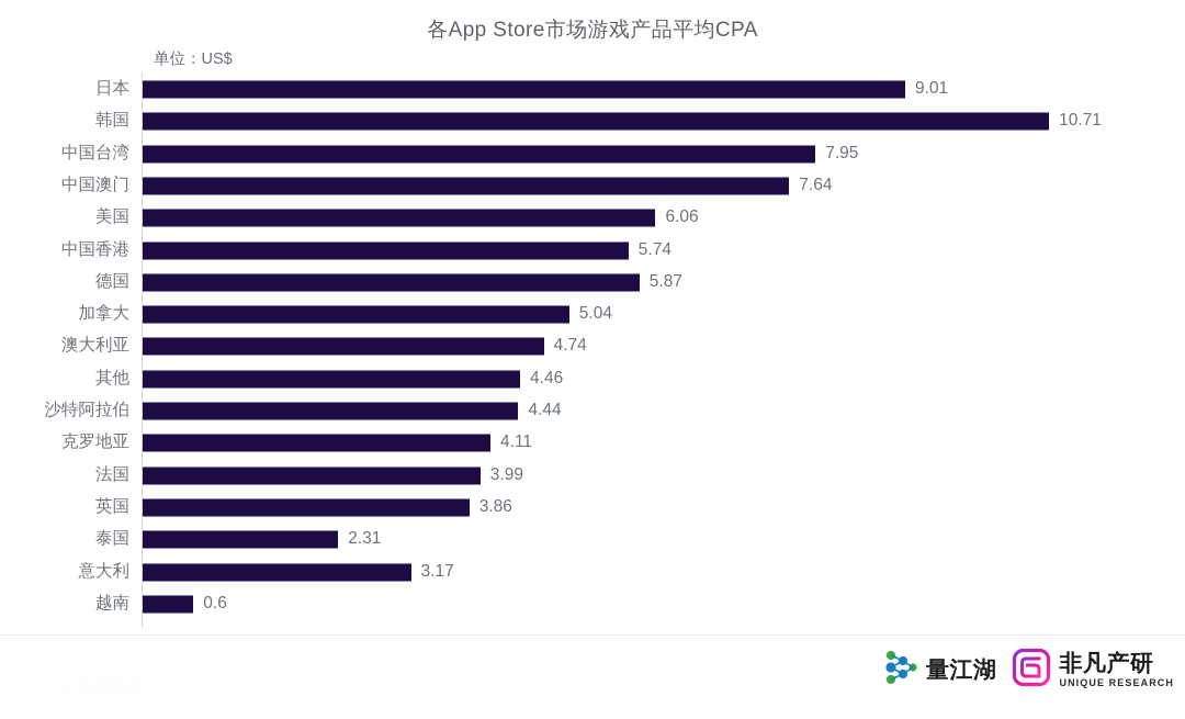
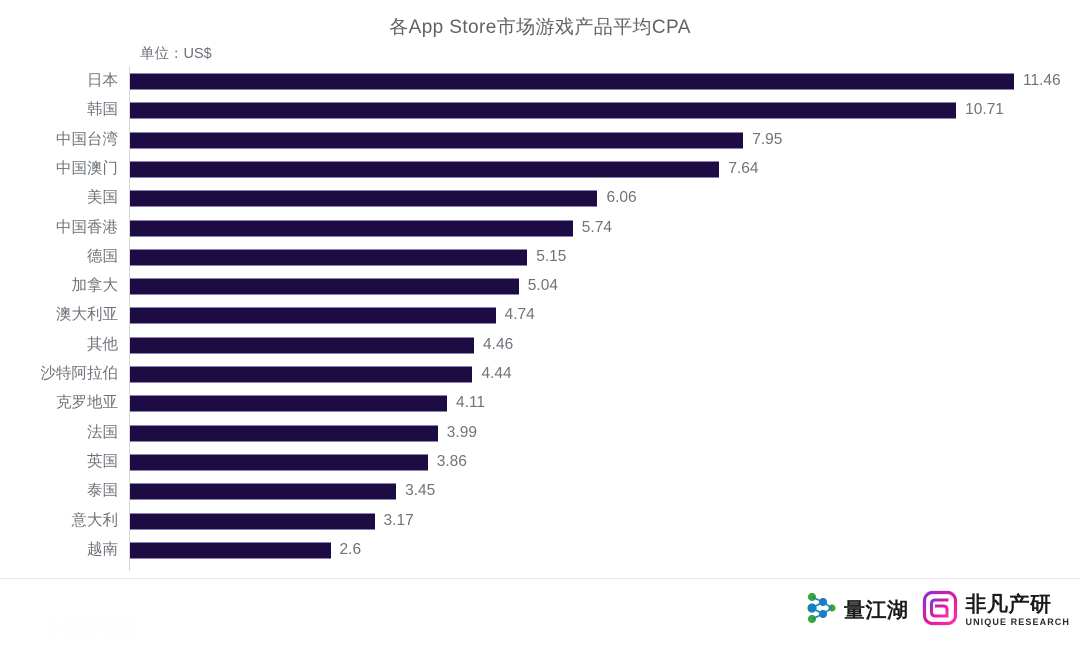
日本: 9.01 -> 11.46
德国: 5.87 -> 5.15
泰国: 2.31 -> 3.45
越南: 0.6 -> 2.6
